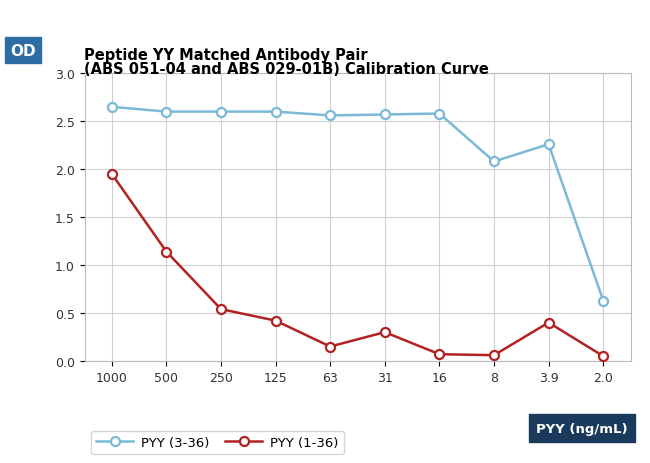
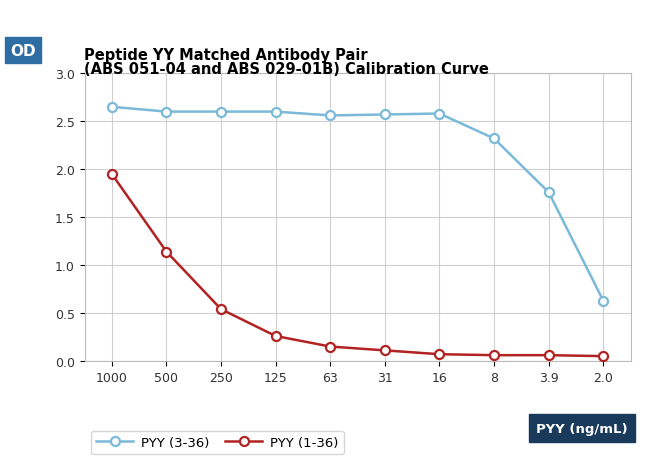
PYY (1-36)/125: 0.42 -> 0.26
PYY (1-36)/31: 0.30 -> 0.11
PYY (3-36)/8: 2.08 -> 2.32
PYY (3-36)/3.9: 2.26 -> 1.76
PYY (1-36)/3.9: 0.40 -> 0.06
